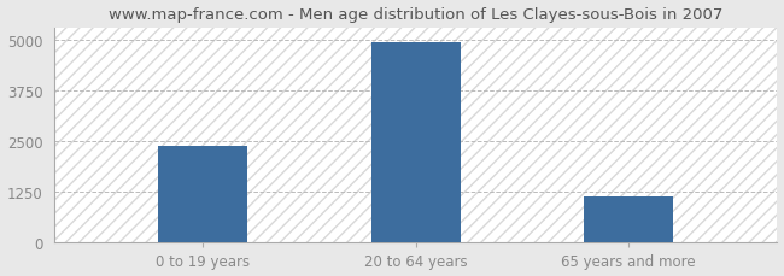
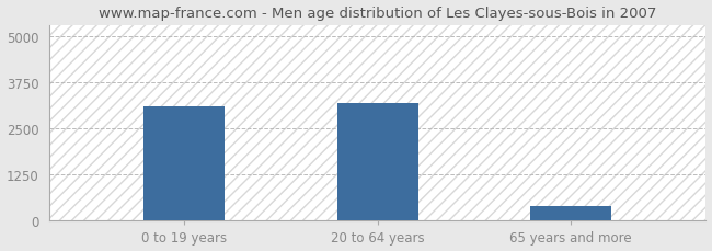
0 to 19 years: 2400 -> 3100
20 to 64 years: 4950 -> 3200
65 years and more: 1150 -> 400
